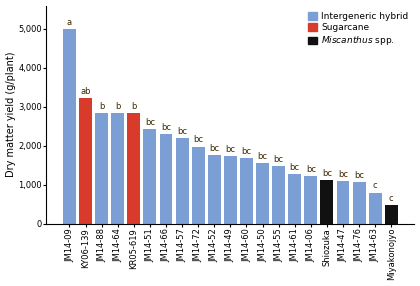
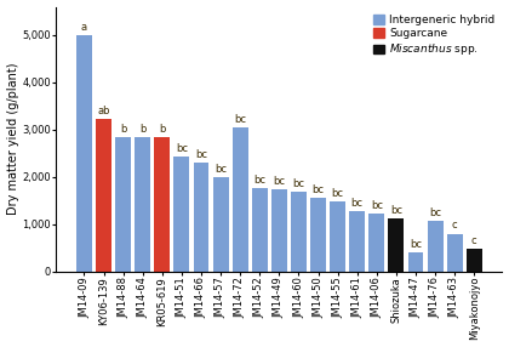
JM14-57: 2,210 -> 2,000
JM14-72: 1,980 -> 3,050
JM14-47: 1,100 -> 400
